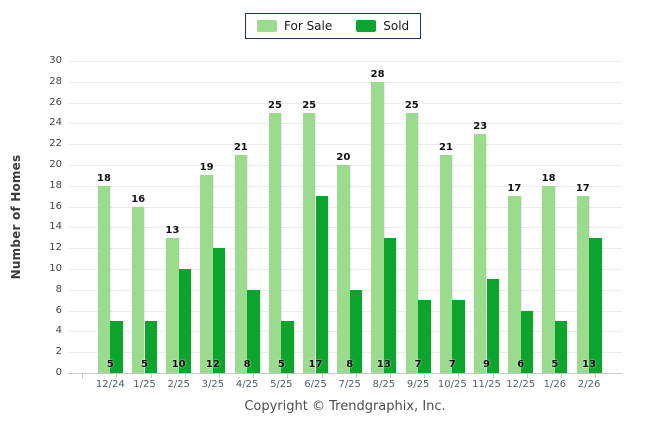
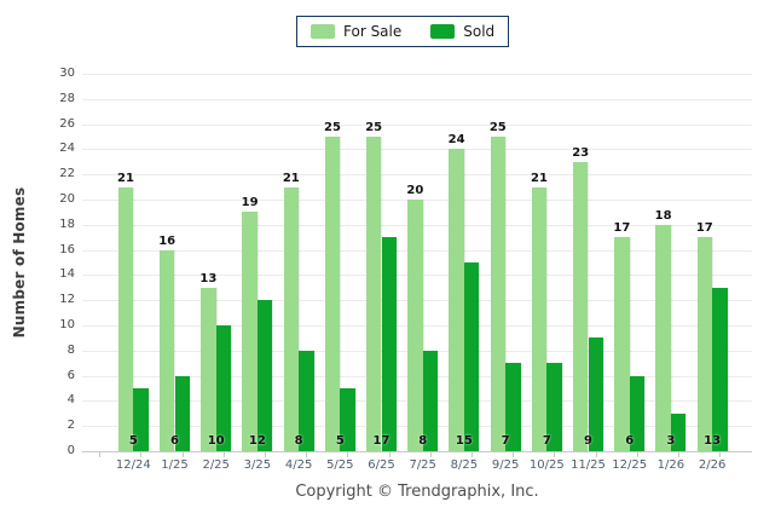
For Sale/12/24: 18 -> 21
Sold/1/25: 5 -> 6
For Sale/8/25: 28 -> 24
Sold/8/25: 13 -> 15
Sold/1/26: 5 -> 3
